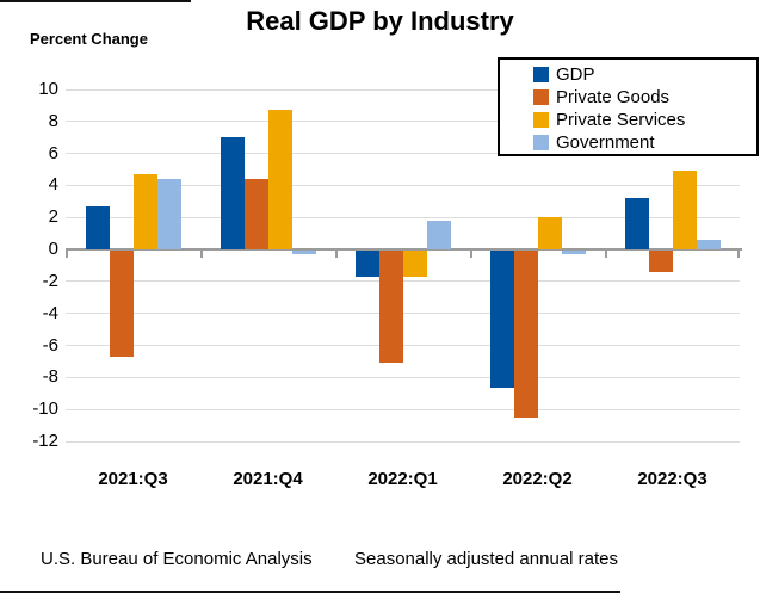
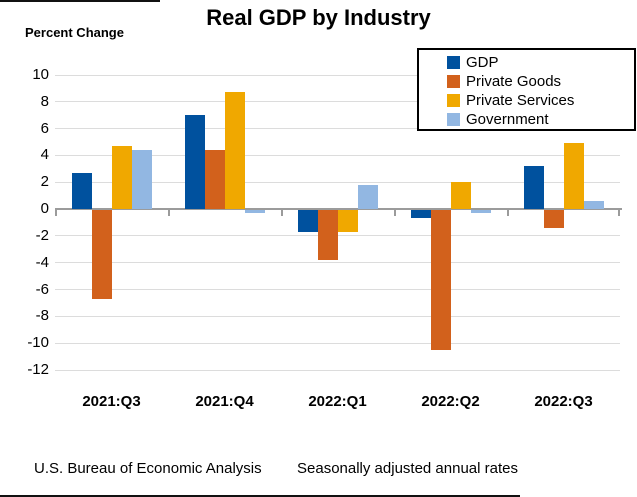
Private Goods/2022:Q1: -7.0 -> -3.7
GDP/2022:Q2: -8.6 -> -0.6
